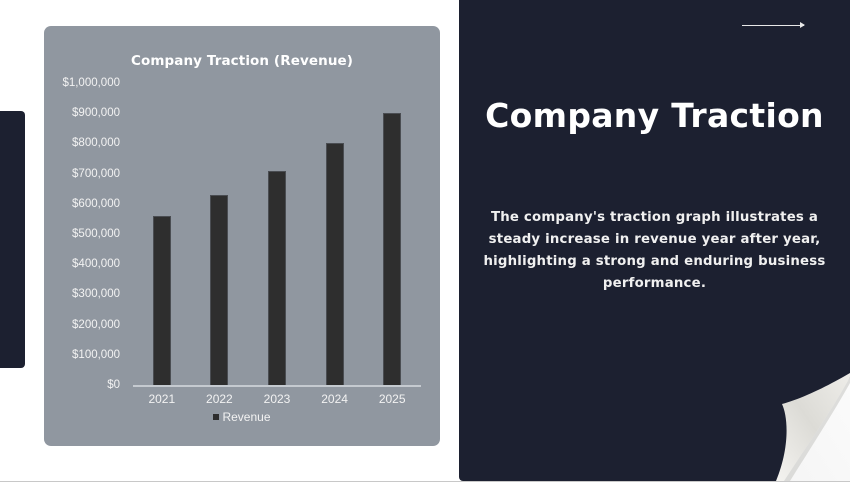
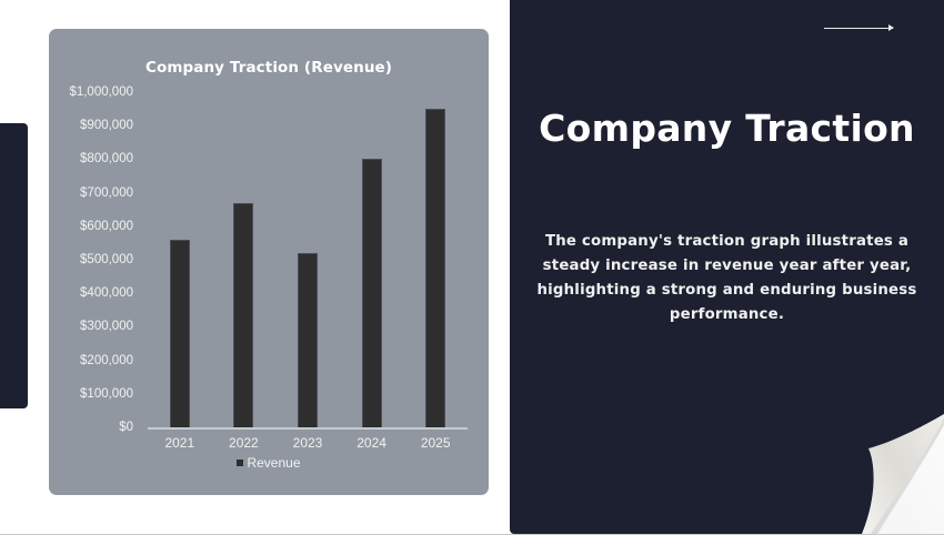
2022: $630000 -> $670000
2023: $710000 -> $520000
2025: $900000 -> $950000
